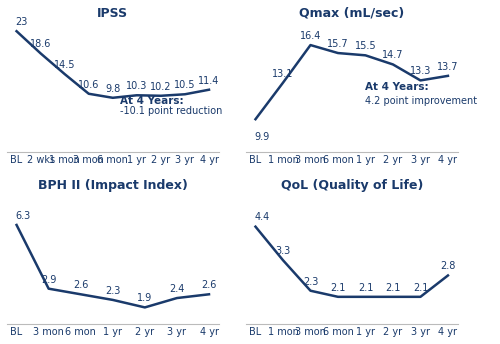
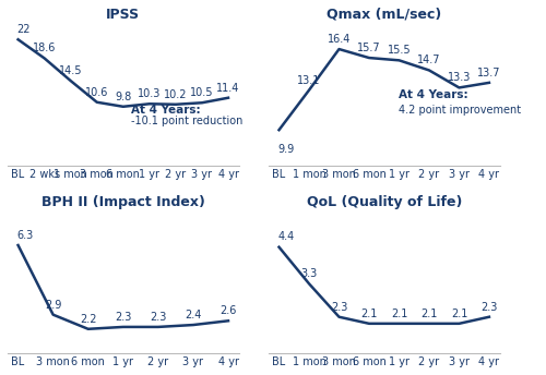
IPSS/BL: 23 -> 22
BPH II (Impact Index)/6 mon: 2.6 -> 2.2
BPH II (Impact Index)/2 yr: 1.9 -> 2.3
QoL (Quality of Life)/4 yr: 2.8 -> 2.3
